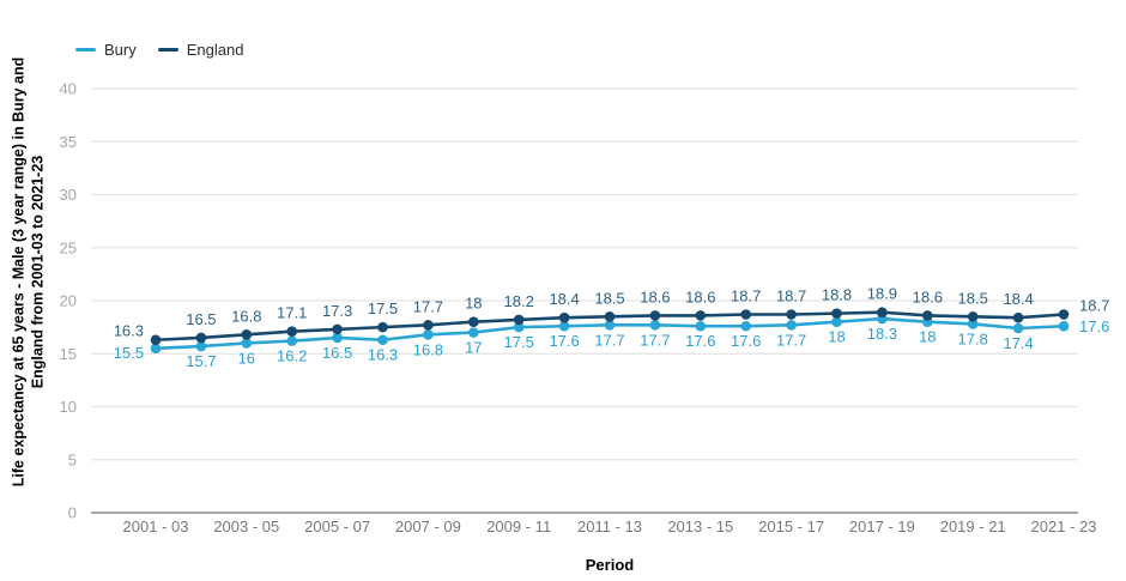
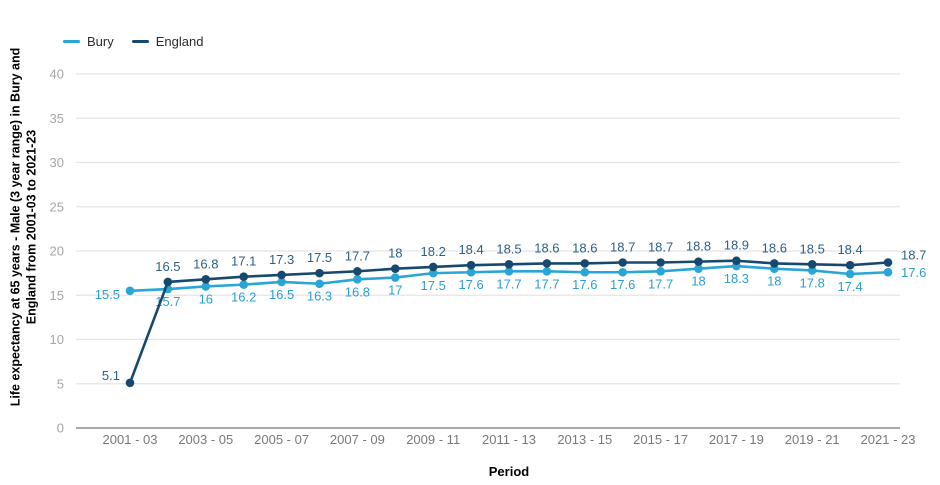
England/2001 - 03: 16.3 -> 5.1
